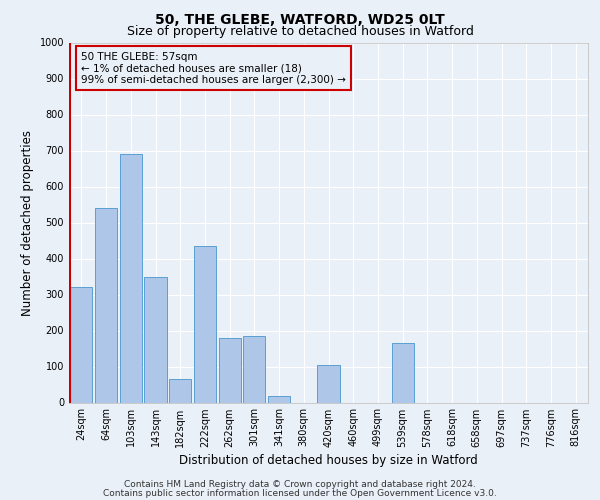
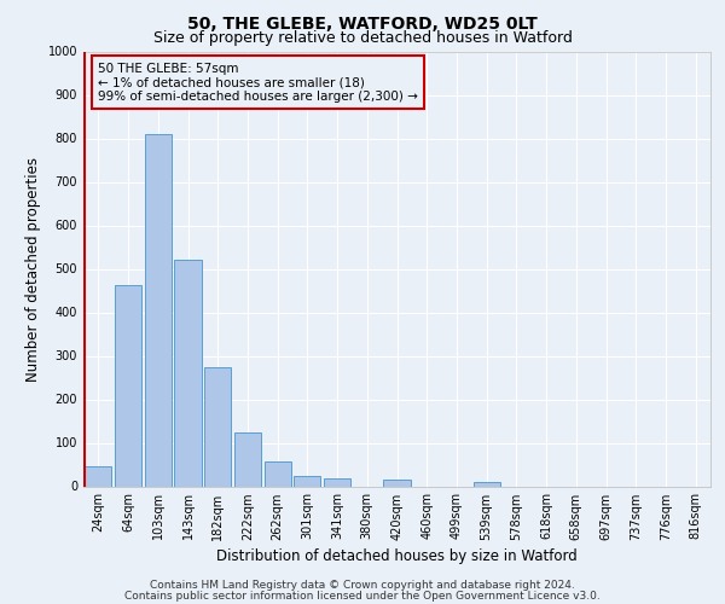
24sqm: 320 -> 45
64sqm: 540 -> 462
103sqm: 690 -> 810
143sqm: 350 -> 520
182sqm: 65 -> 275
222sqm: 435 -> 125
262sqm: 180 -> 58
301sqm: 185 -> 25
420sqm: 105 -> 15
539sqm: 165 -> 10
